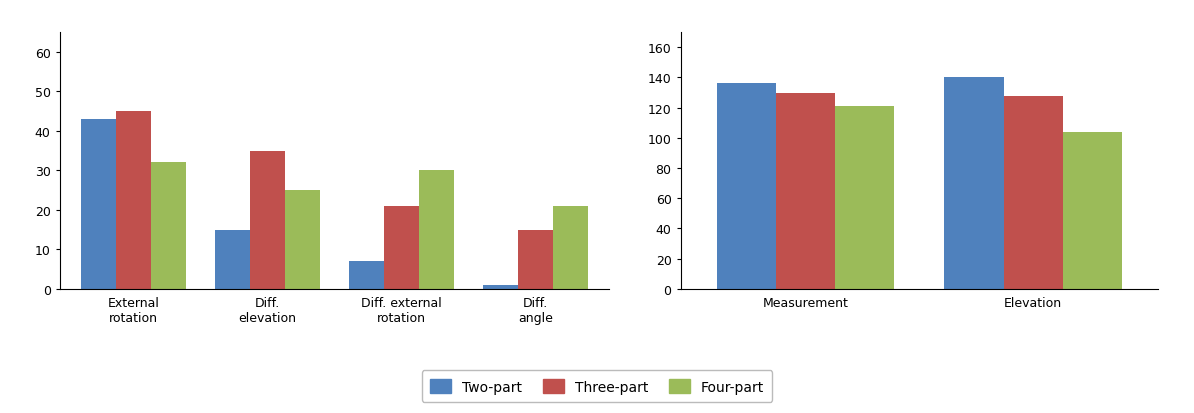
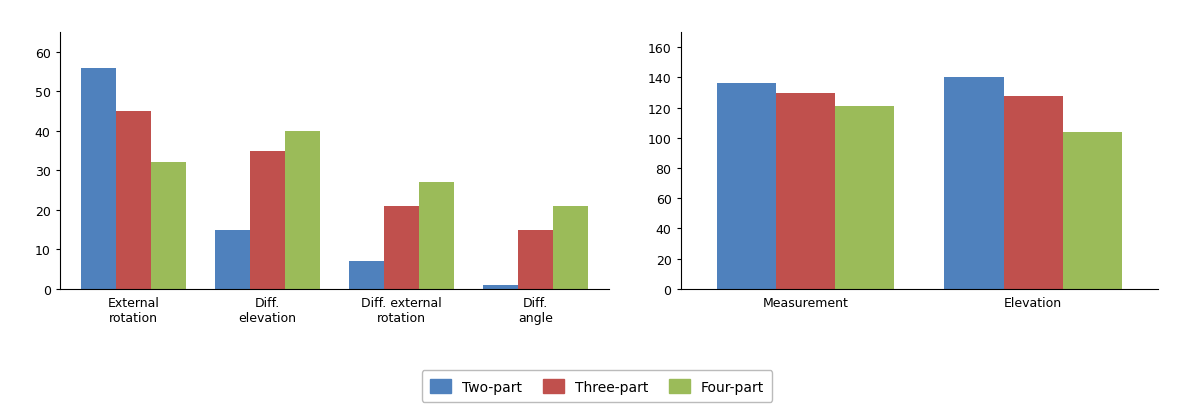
Two-part/External rotation: 43 -> 56
Four-part/Diff. elevation: 25 -> 40
Four-part/Diff. external rotation: 30 -> 27
